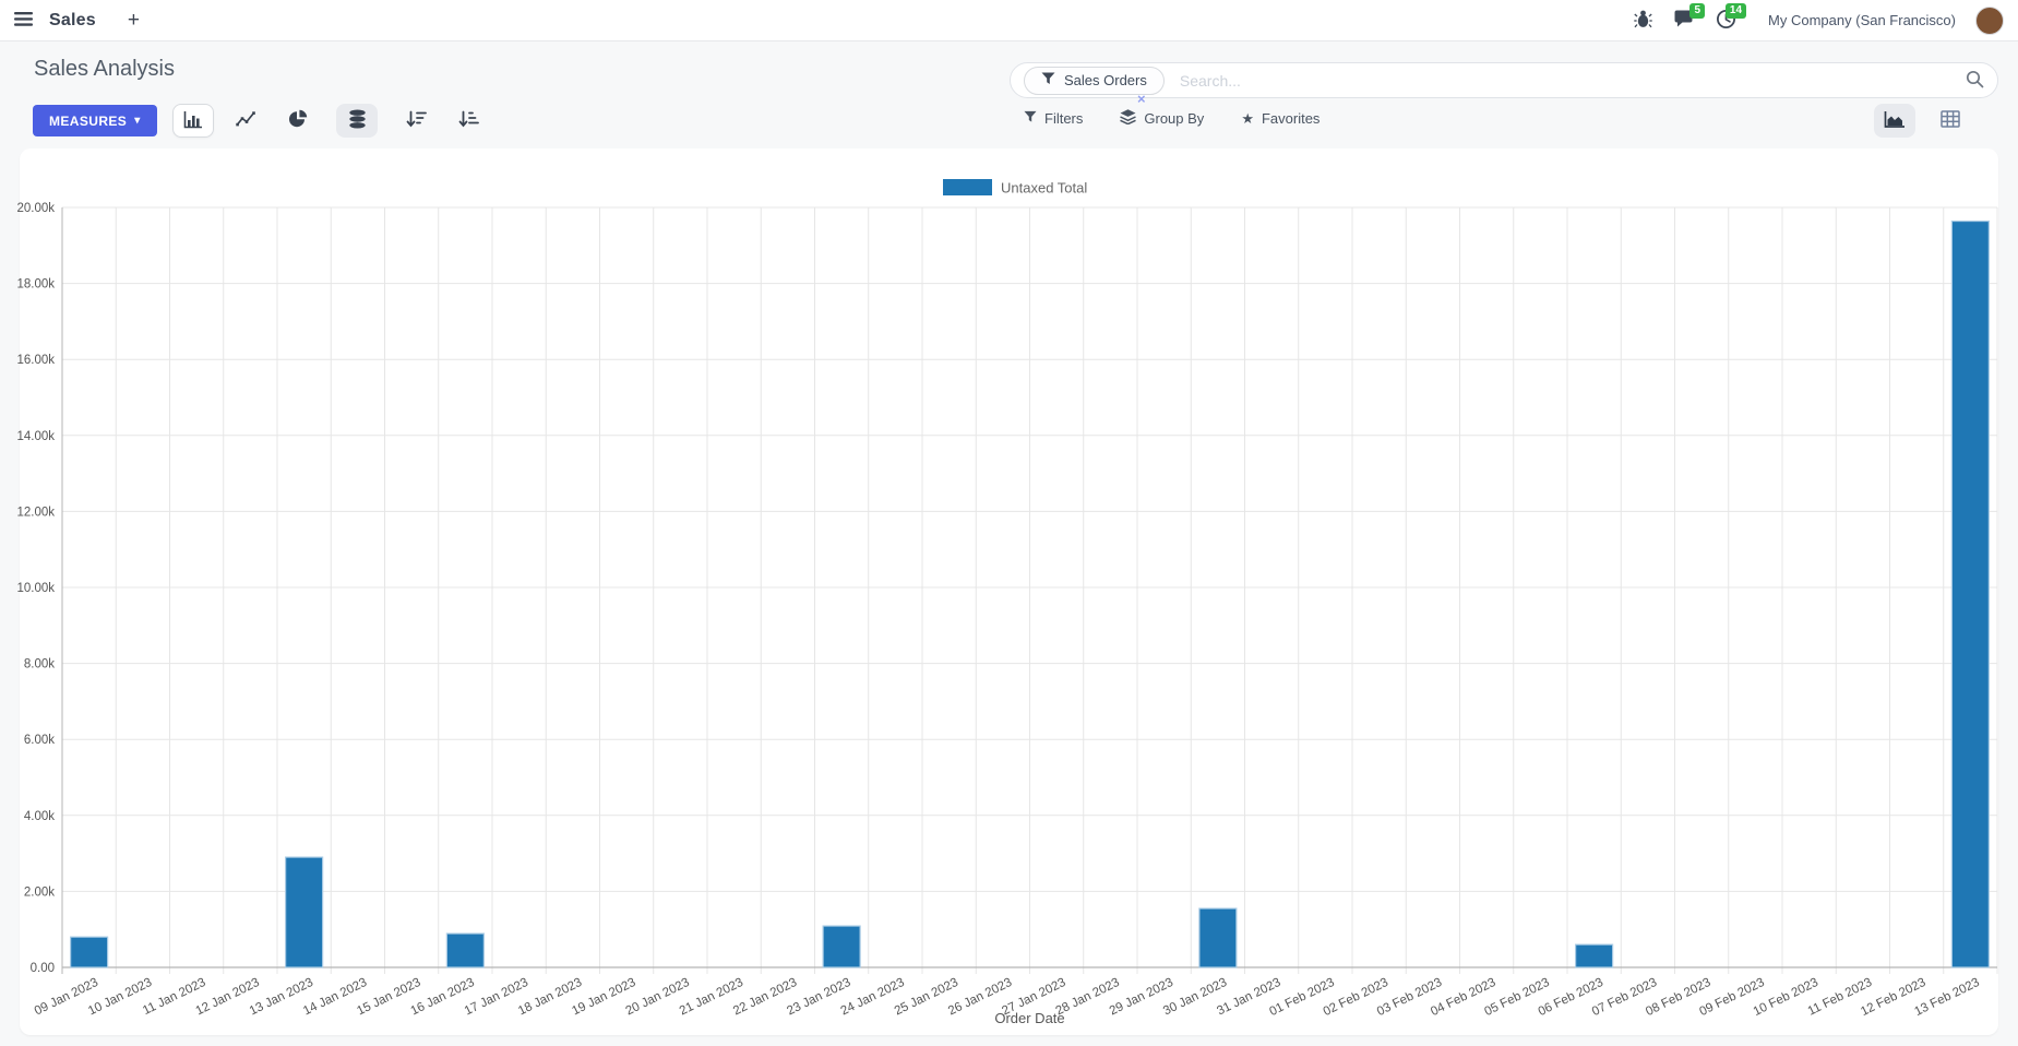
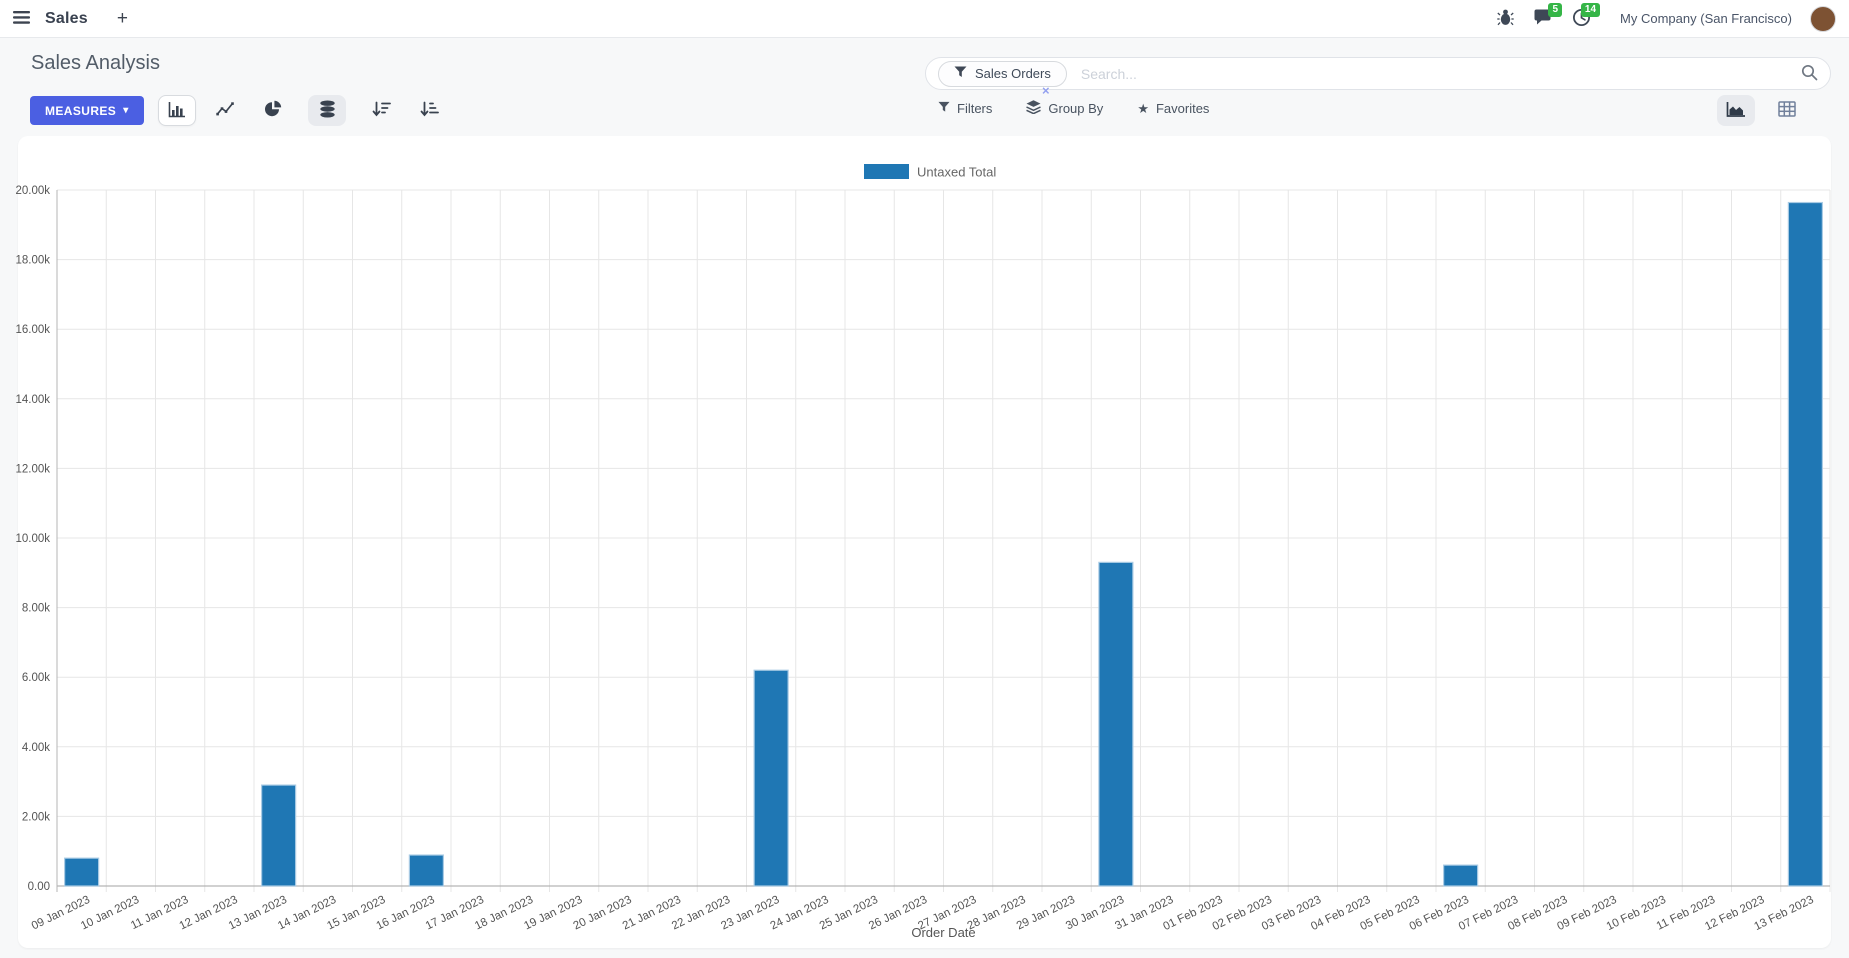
23 Jan 2023: 1.1k -> 6.2k
30 Jan 2023: 1.6k -> 9.3k
